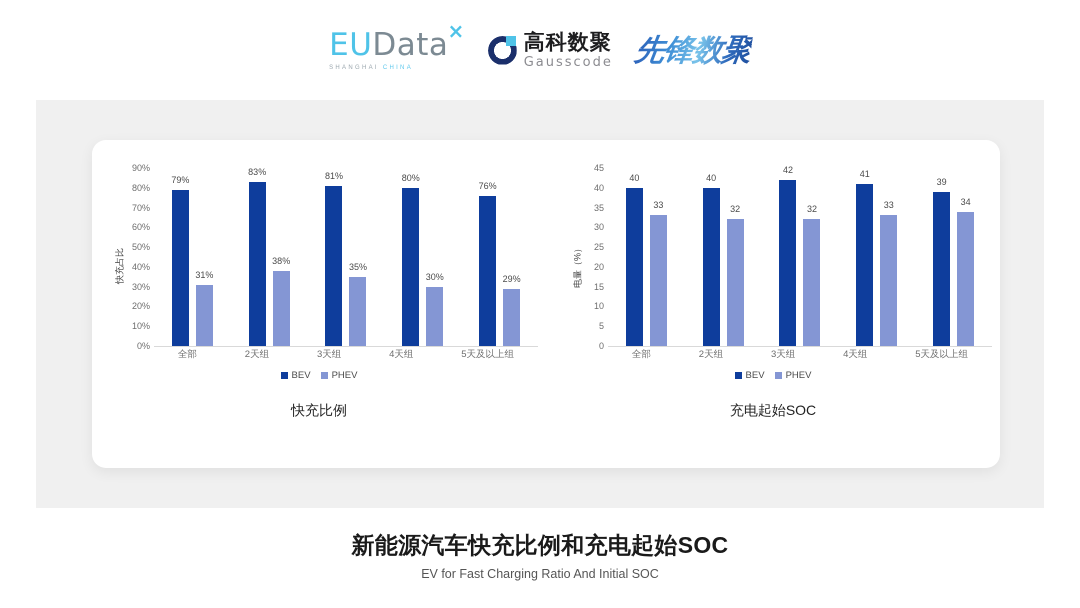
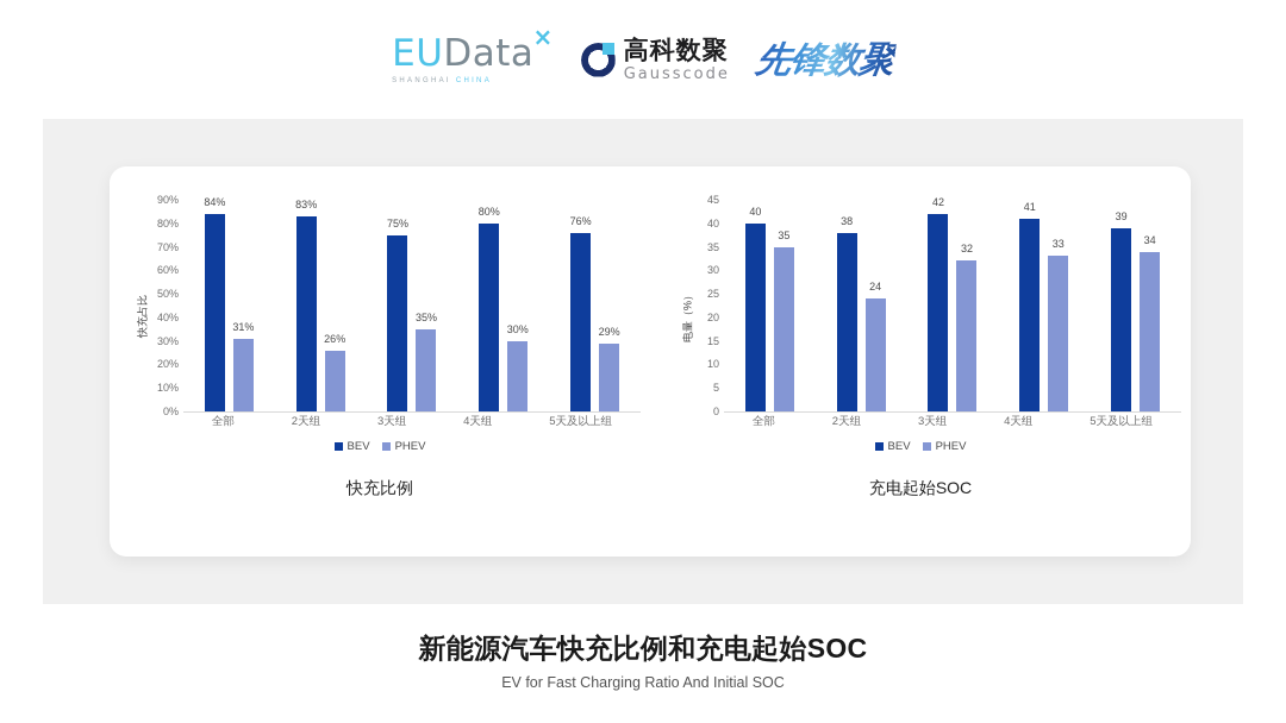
快充比例/BEV/全部: 79% -> 84%
快充比例/PHEV/2天组: 38% -> 26%
快充比例/BEV/3天组: 81% -> 75%
充电起始SOC/PHEV/全部: 33 -> 35
充电起始SOC/BEV/2天组: 40 -> 38
充电起始SOC/PHEV/2天组: 32 -> 24
